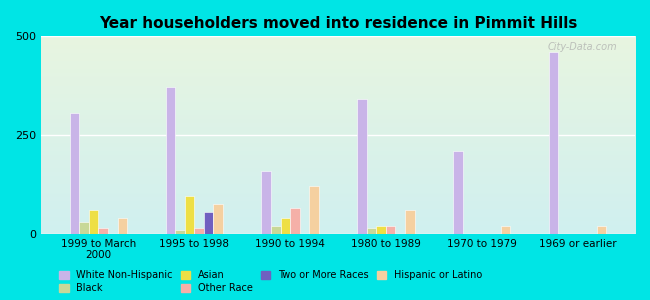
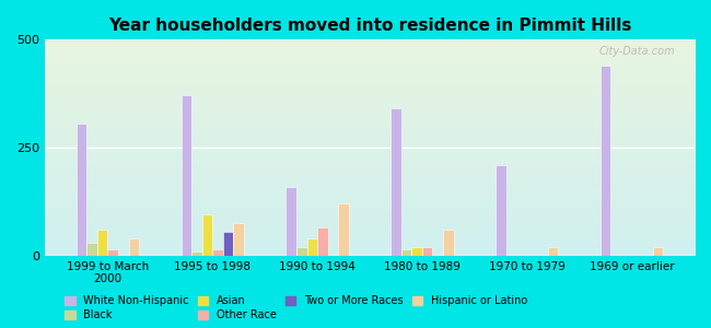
White Non-Hispanic/1969 or earlier: 460 -> 440
